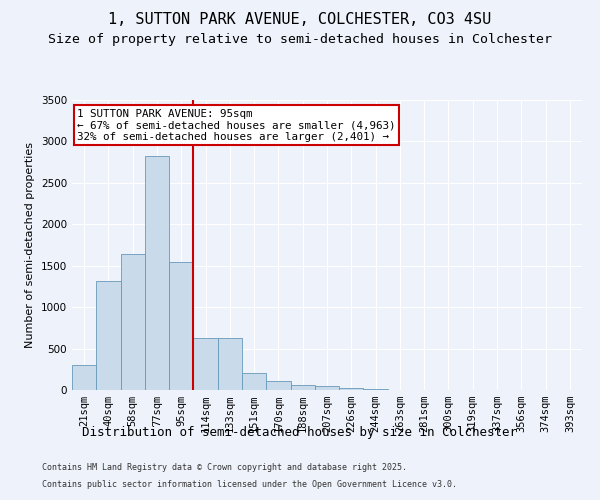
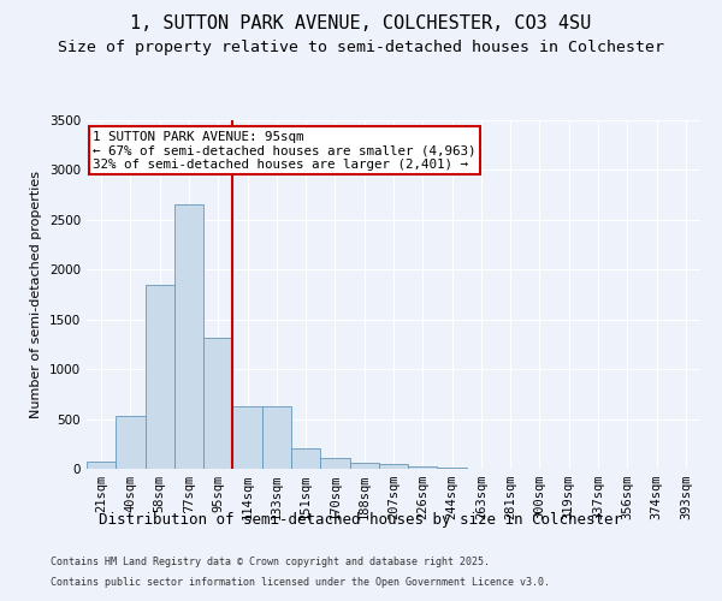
21sqm: 300 -> 80
40sqm: 1320 -> 530
58sqm: 1640 -> 1850
77sqm: 2820 -> 2650
95sqm: 1540 -> 1320
